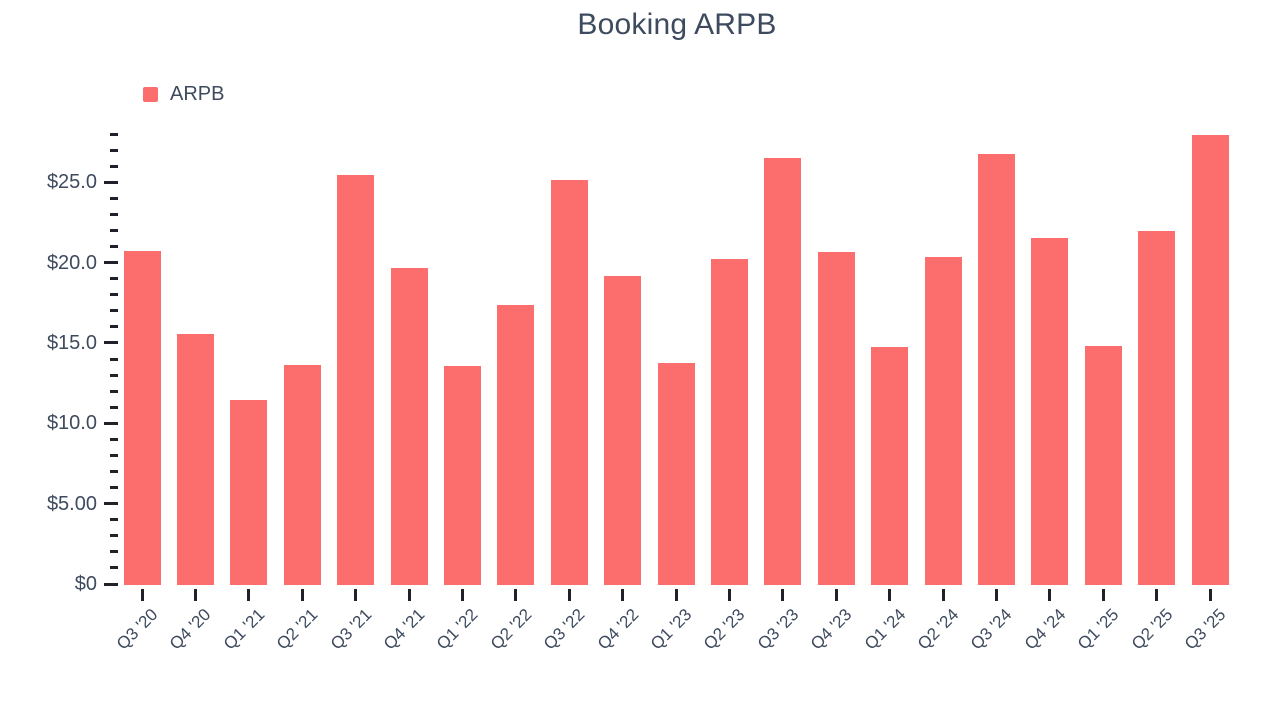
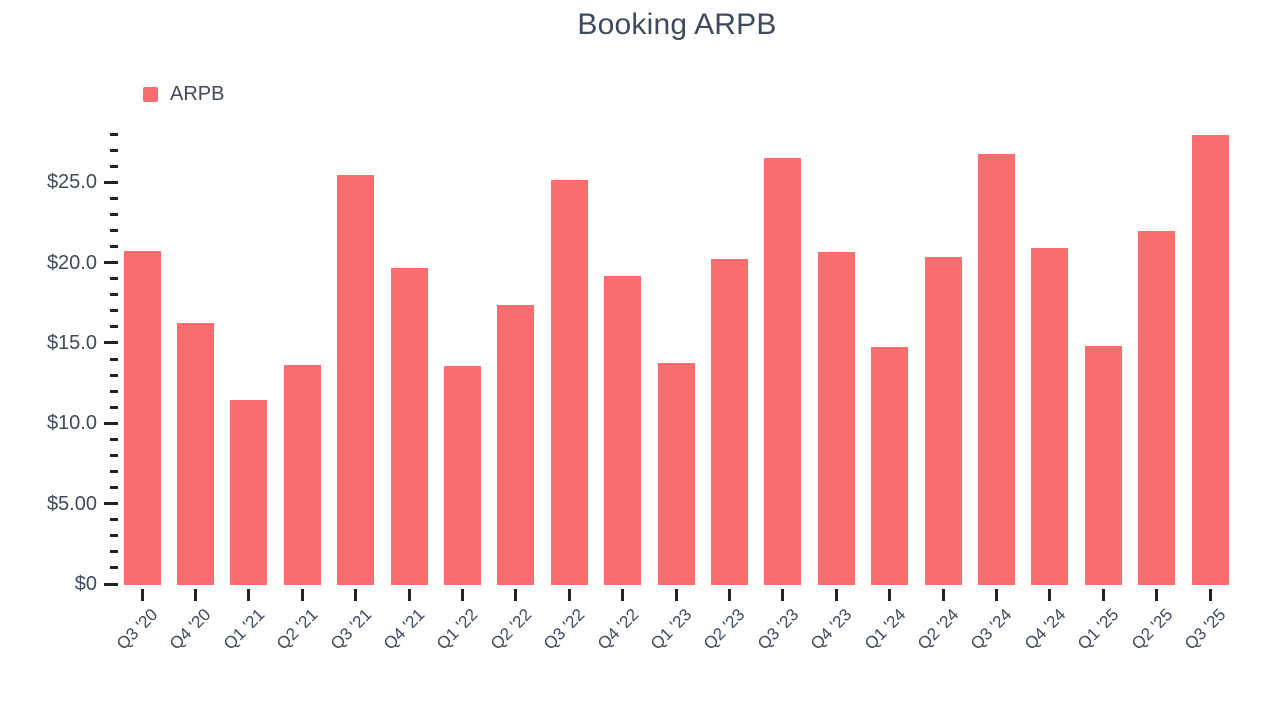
Q4 '20: $15.6 -> $16.3
Q4 '24: $21.6 -> $21.0
